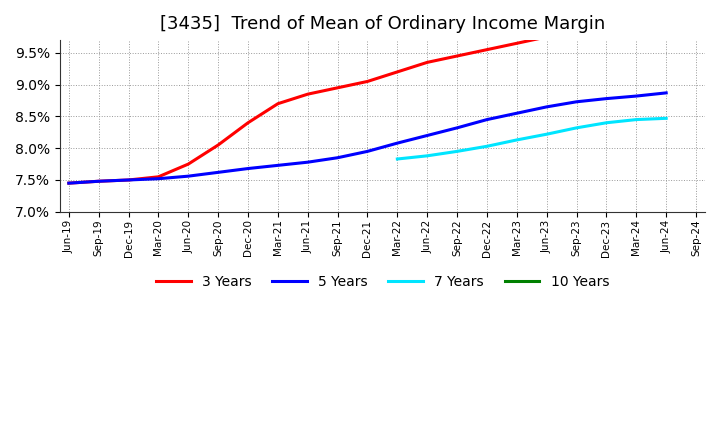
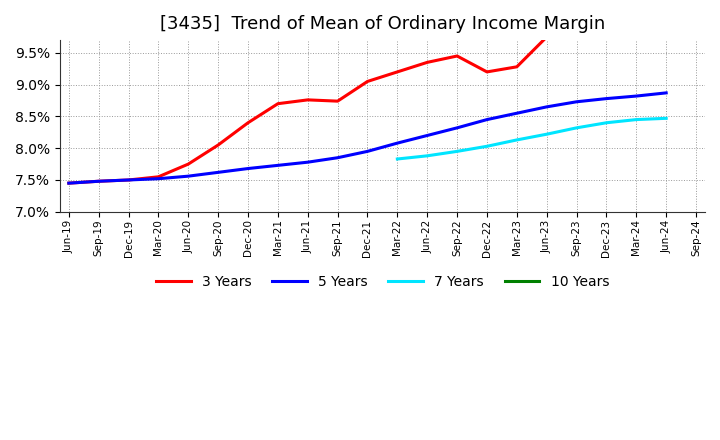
3 Years/Jun-21: 8.85% -> 8.76%
3 Years/Sep-21: 8.95% -> 8.74%
3 Years/Dec-22: 9.55% -> 9.20%
3 Years/Mar-23: 9.65% -> 9.28%
